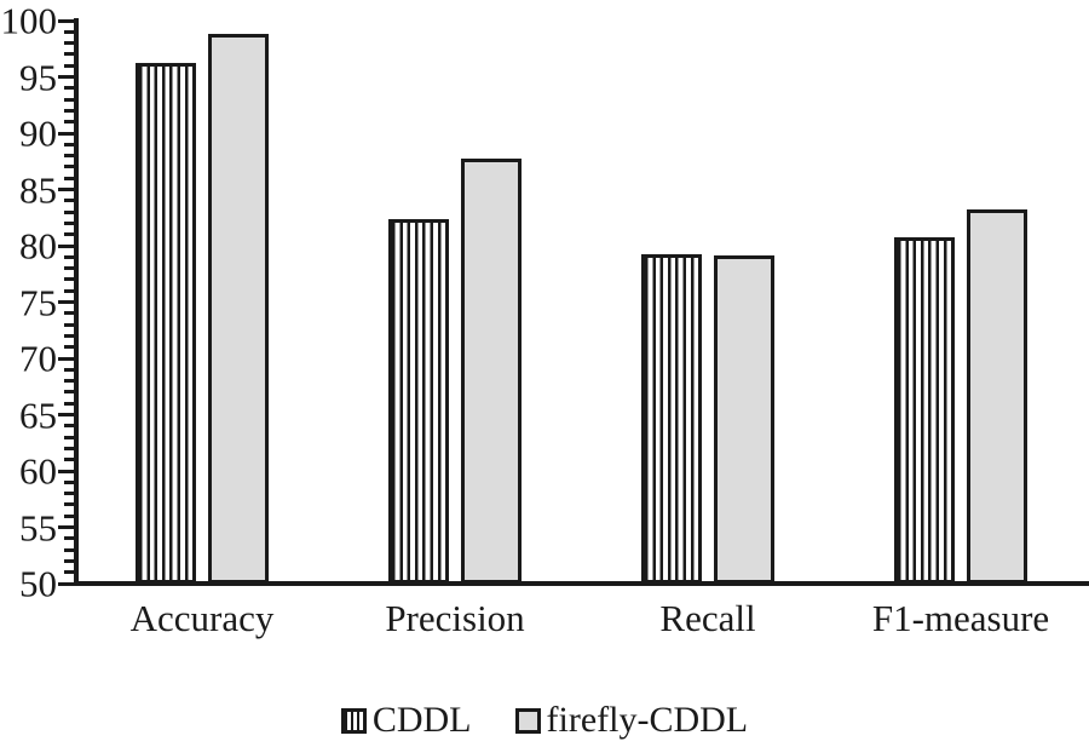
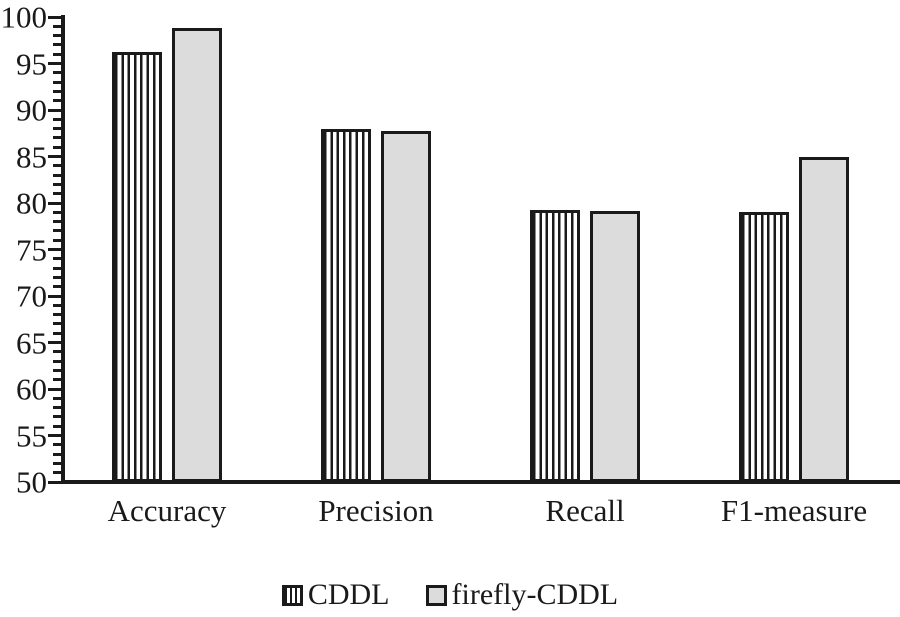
CDDL/Precision: 82 -> 88
CDDL/F1-measure: 81 -> 79
firefly-CDDL/F1-measure: 83 -> 85
